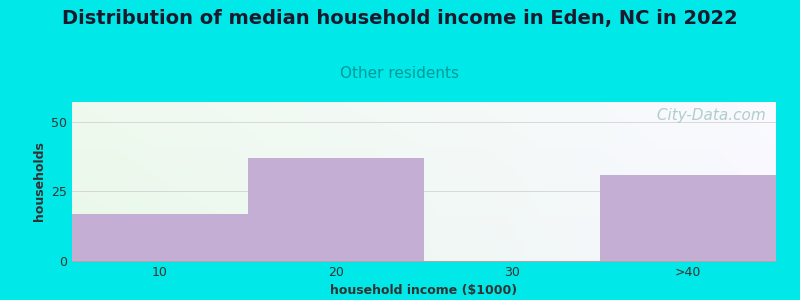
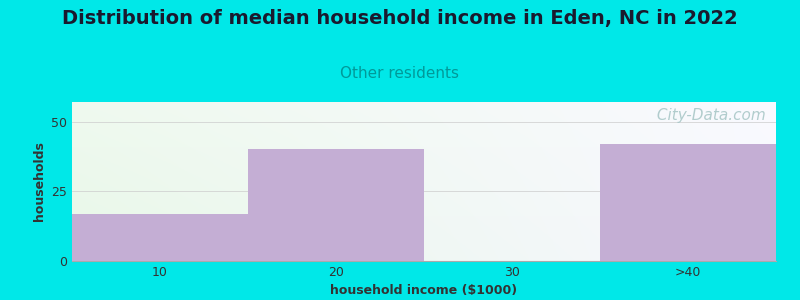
20: 37 -> 40
>40: 31 -> 42
